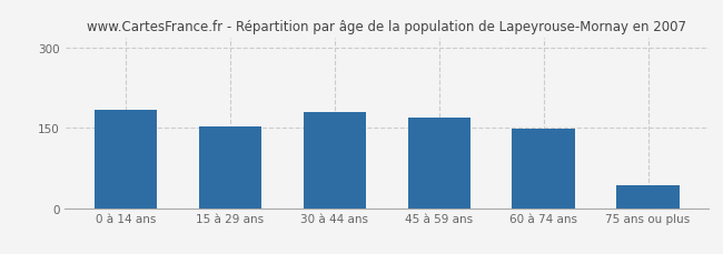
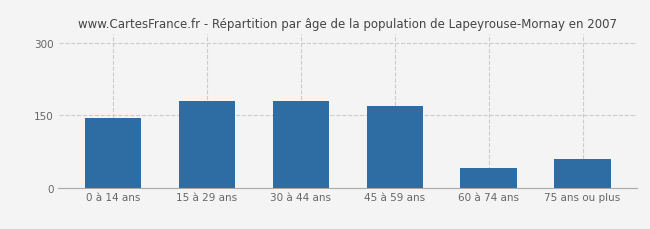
0 à 14 ans: 183 -> 145
15 à 29 ans: 153 -> 180
60 à 74 ans: 149 -> 40
75 ans ou plus: 42 -> 60
